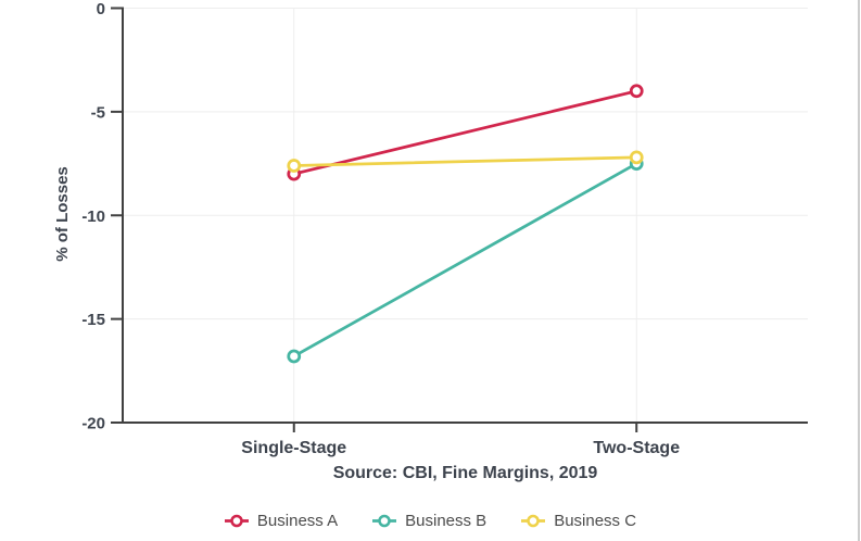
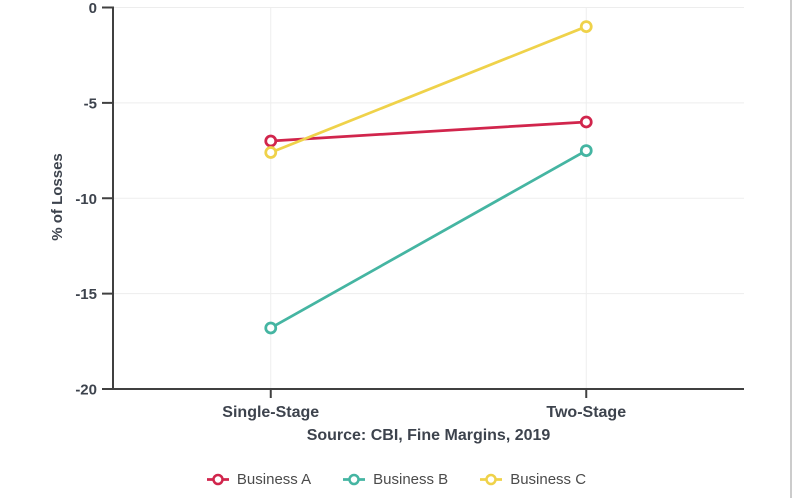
Business A/Single-Stage: -8 -> -7
Business A/Two-Stage: -4 -> -6
Business C/Two-Stage: -7.2 -> -1.0
